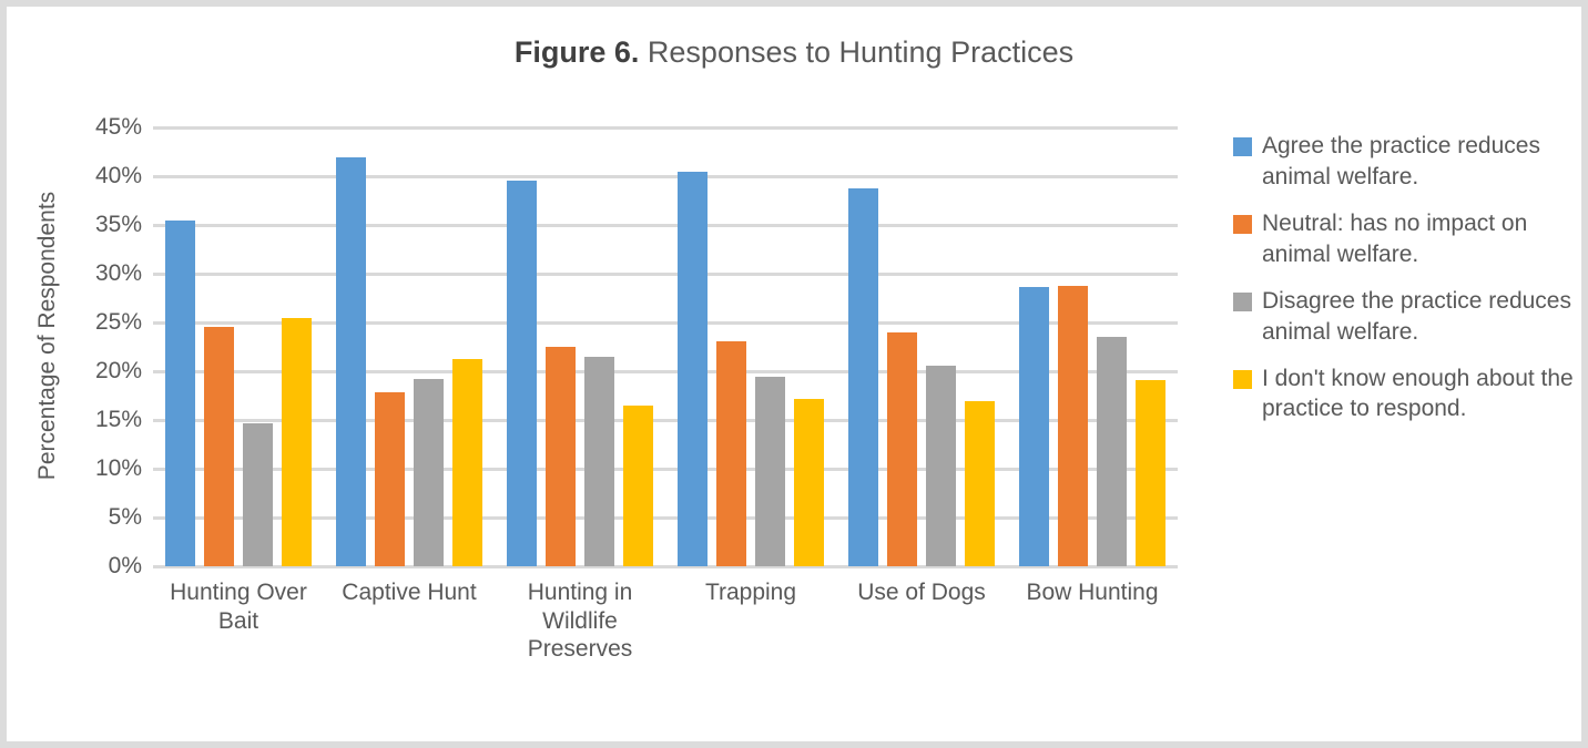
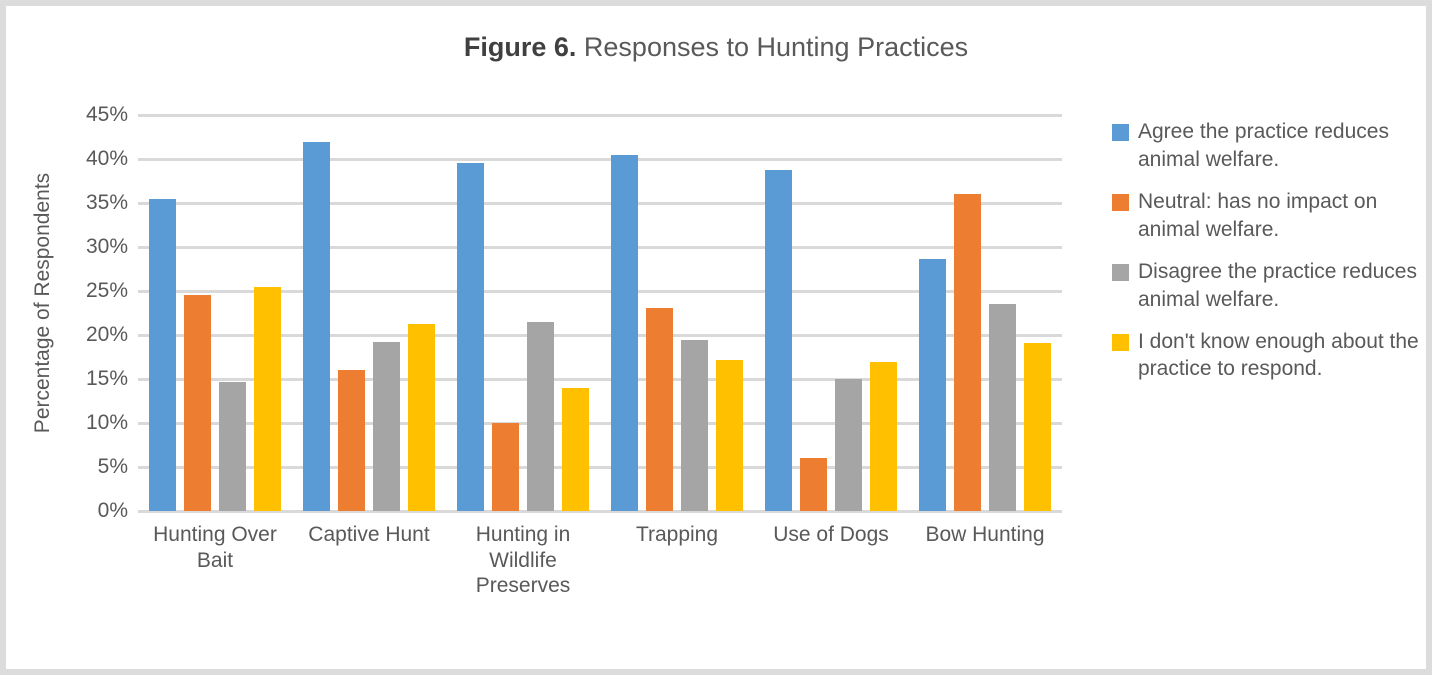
Neutral: has no impact on animal welfare./Captive Hunt: 18% -> 16%
Neutral: has no impact on animal welfare./Hunting in Wildlife Preserves: 22% -> 10%
I don't know enough about the practice to respond./Hunting in Wildlife Preserves: 16% -> 14%
Neutral: has no impact on animal welfare./Use of Dogs: 24% -> 6%
Disagree the practice reduces animal welfare./Use of Dogs: 21% -> 15%
Neutral: has no impact on animal welfare./Bow Hunting: 29% -> 36%
